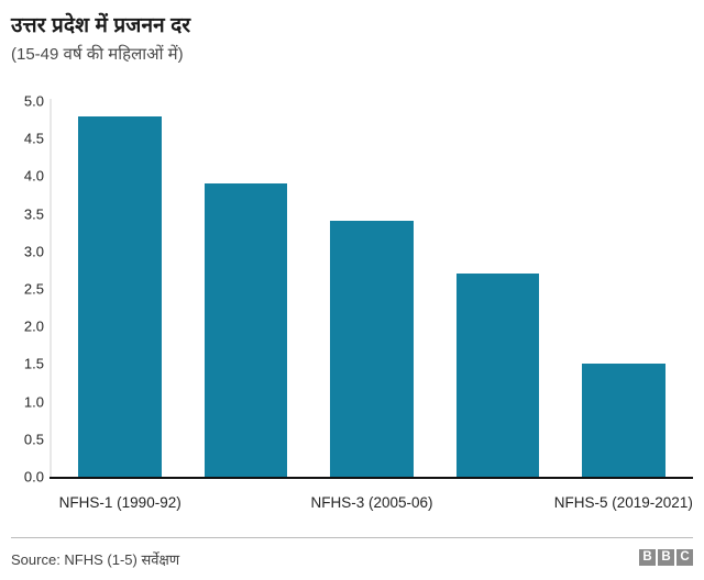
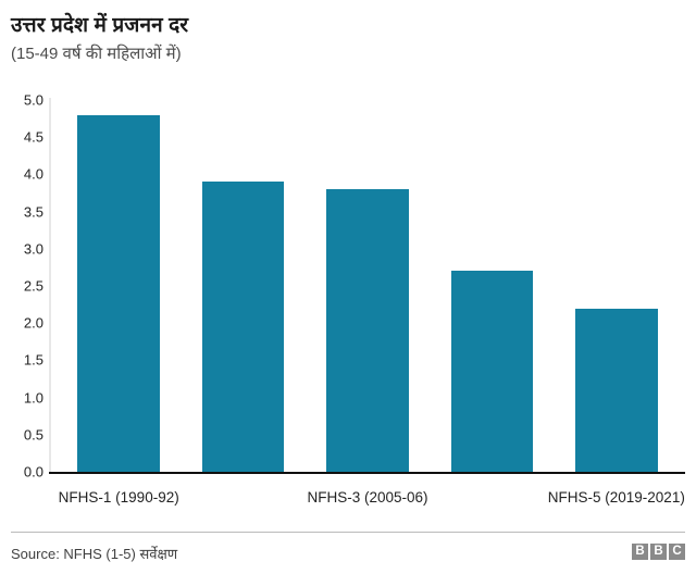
NFHS-3 (2005-06): 3.4 -> 3.8
NFHS-5 (2019-2021): 1.5 -> 2.2
